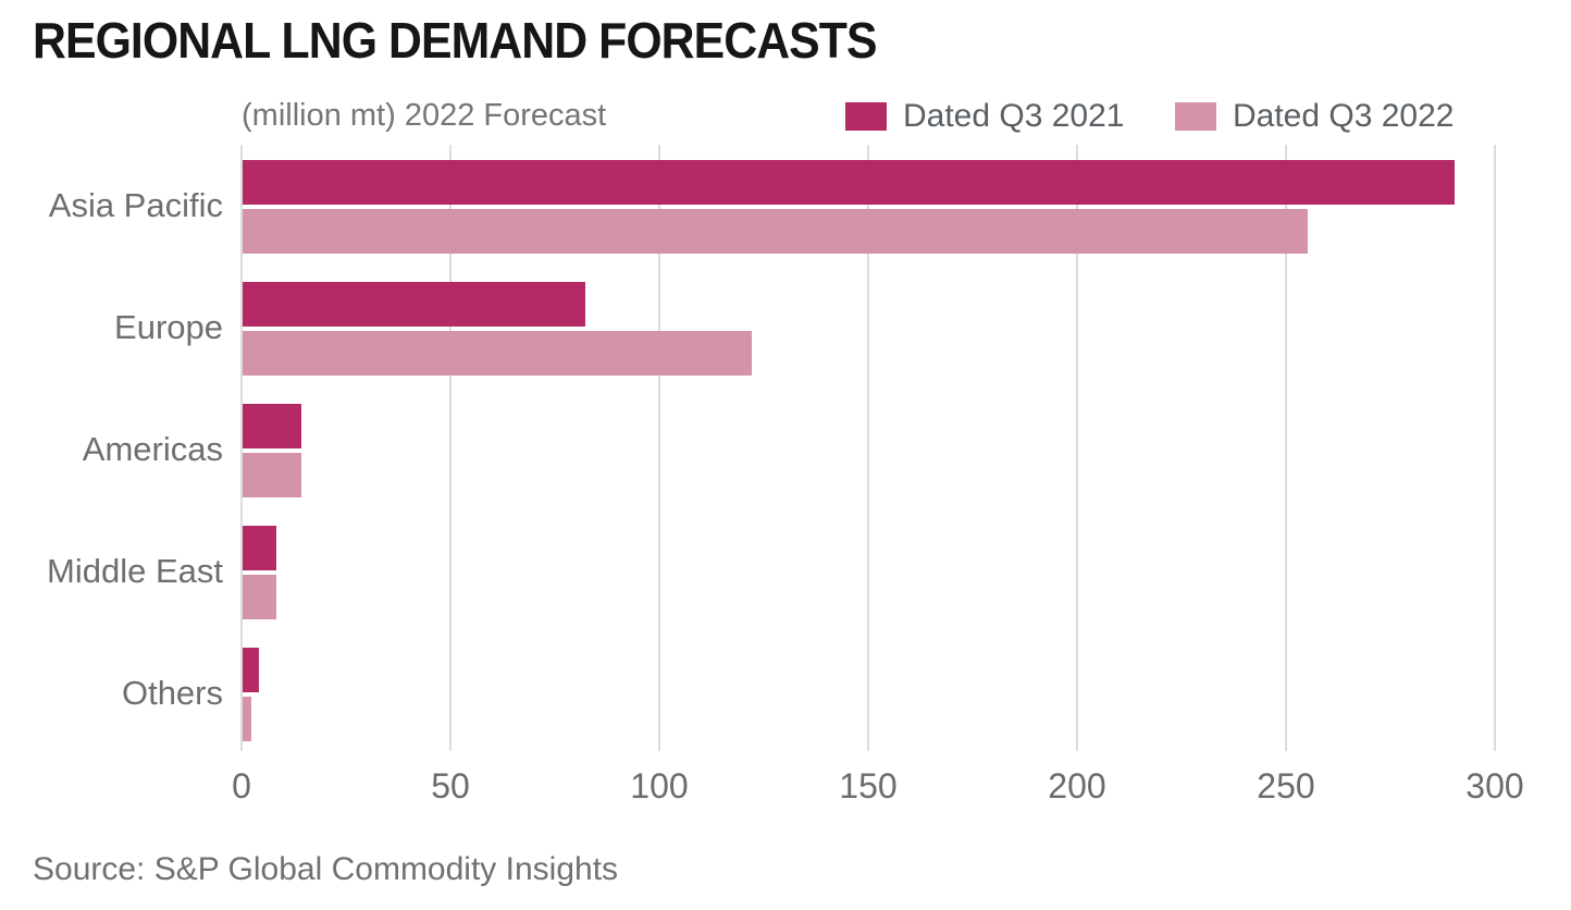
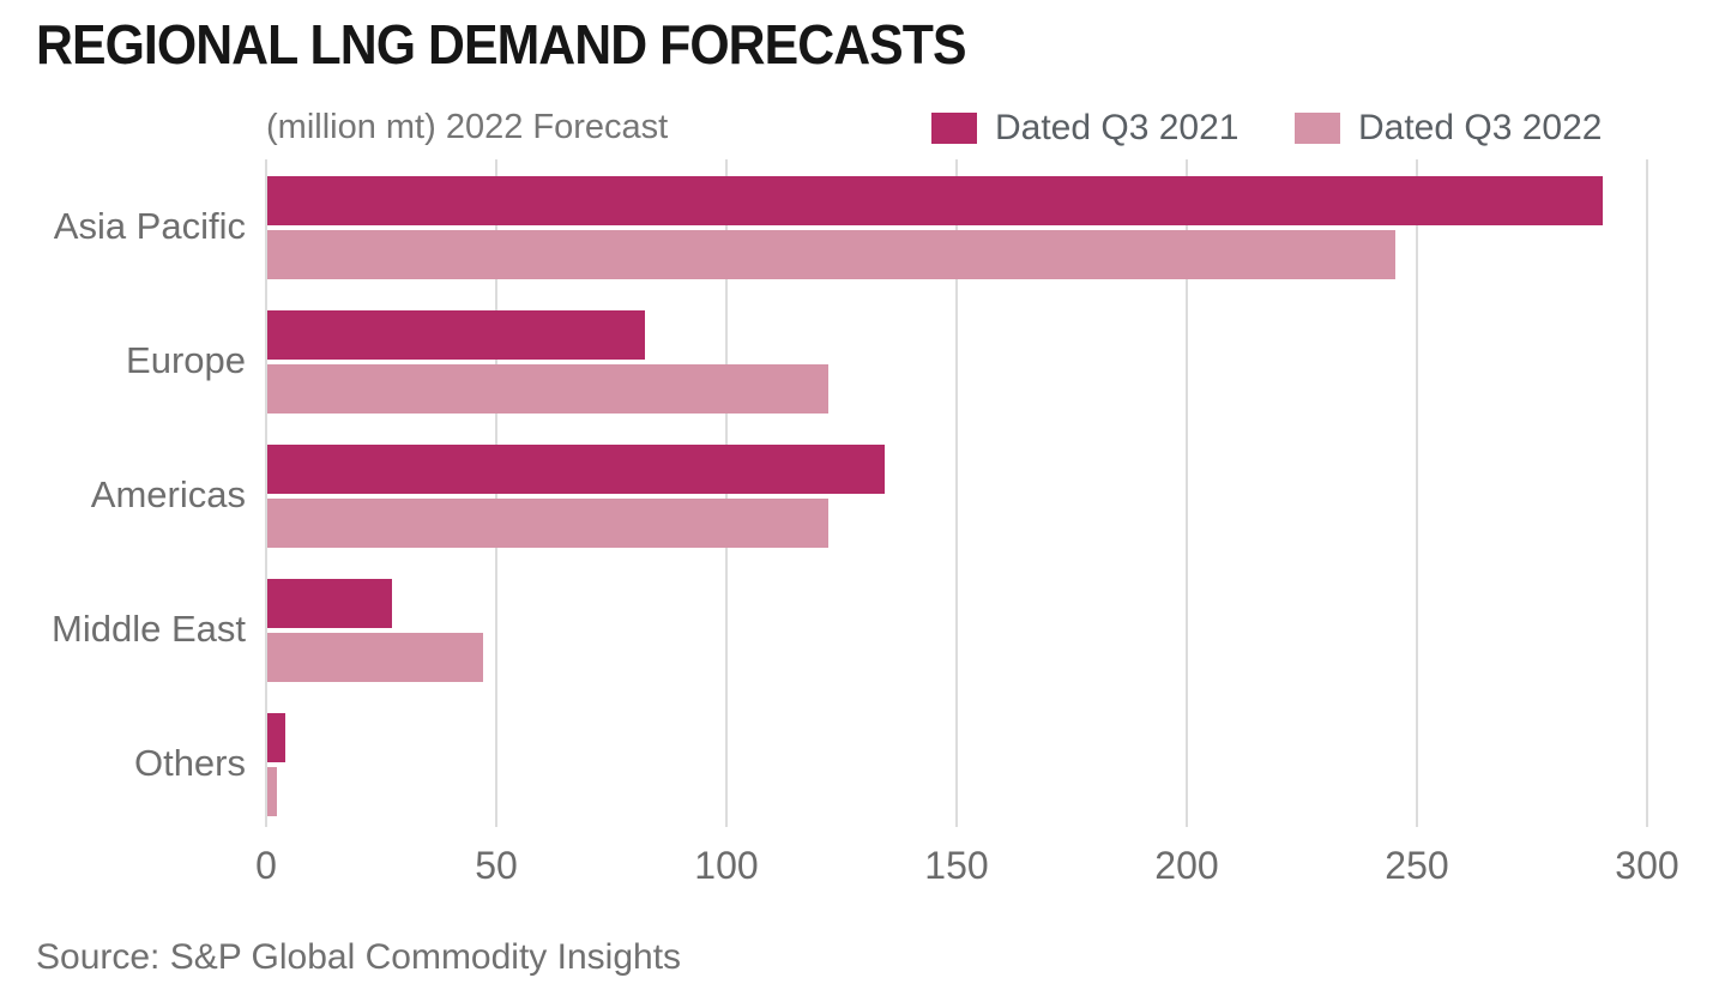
Dated Q3 2022/Asia Pacific: 255 -> 245
Dated Q3 2021/Americas: 14 -> 134
Dated Q3 2022/Americas: 14 -> 122
Dated Q3 2021/Middle East: 8 -> 27
Dated Q3 2022/Middle East: 8 -> 47
